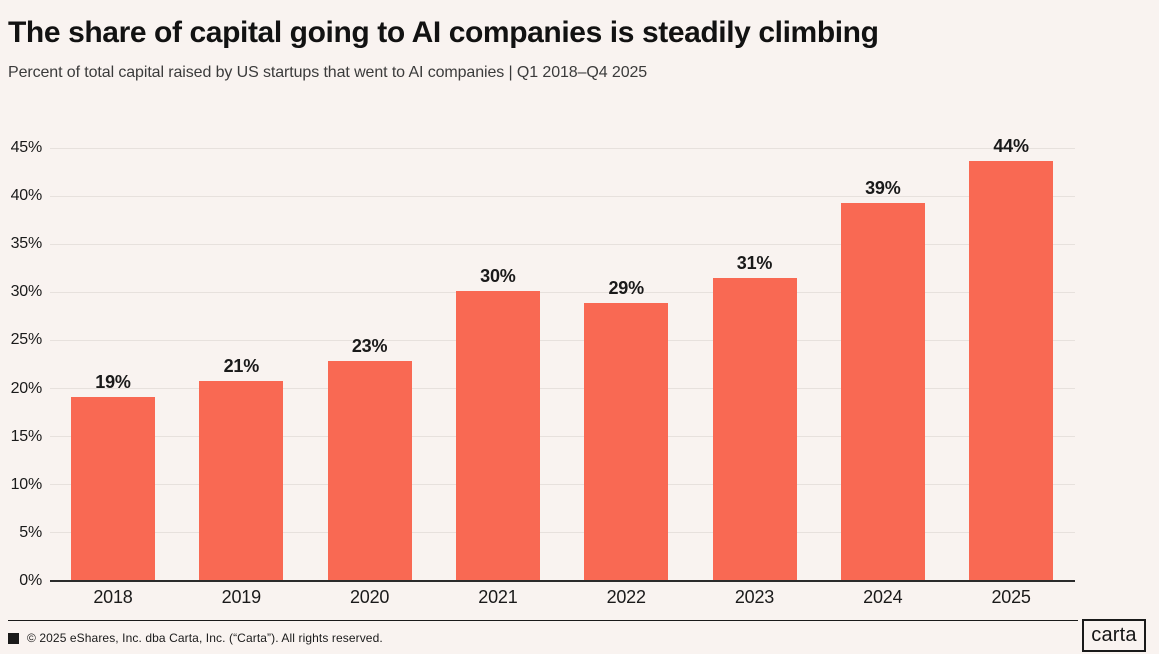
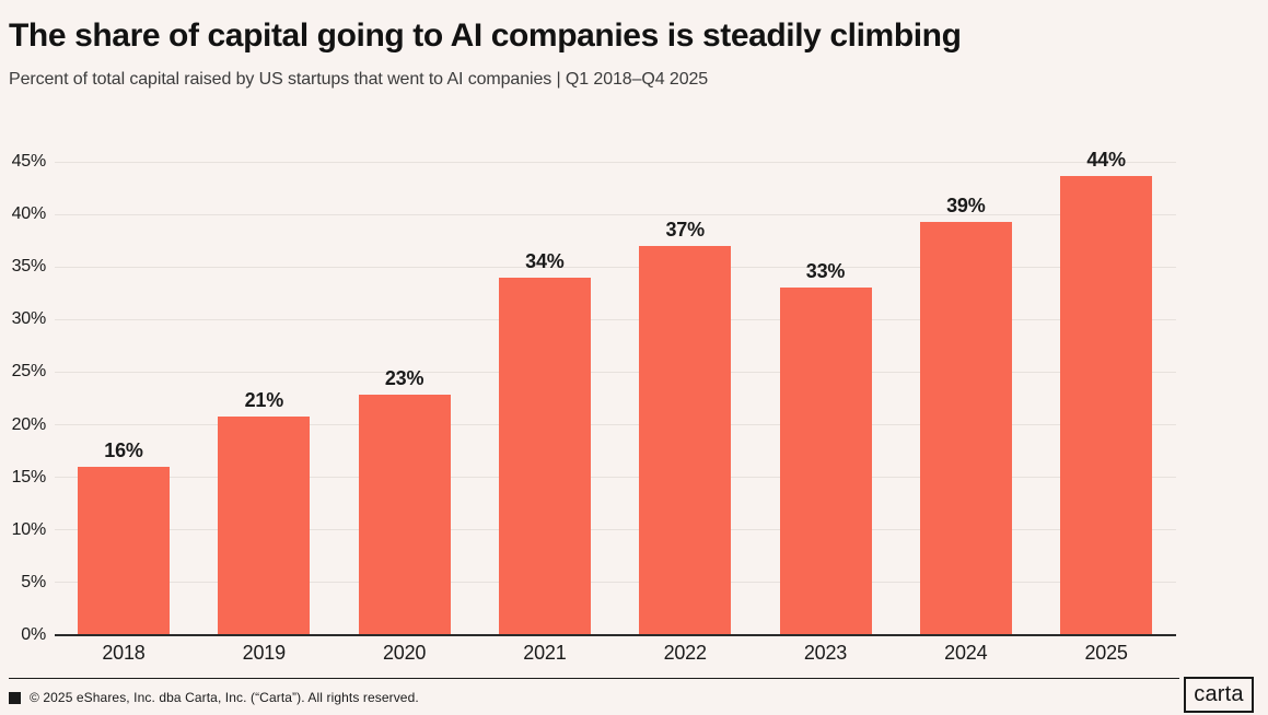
2018: 19% -> 16%
2021: 30% -> 34%
2022: 29% -> 37%
2023: 31% -> 33%
